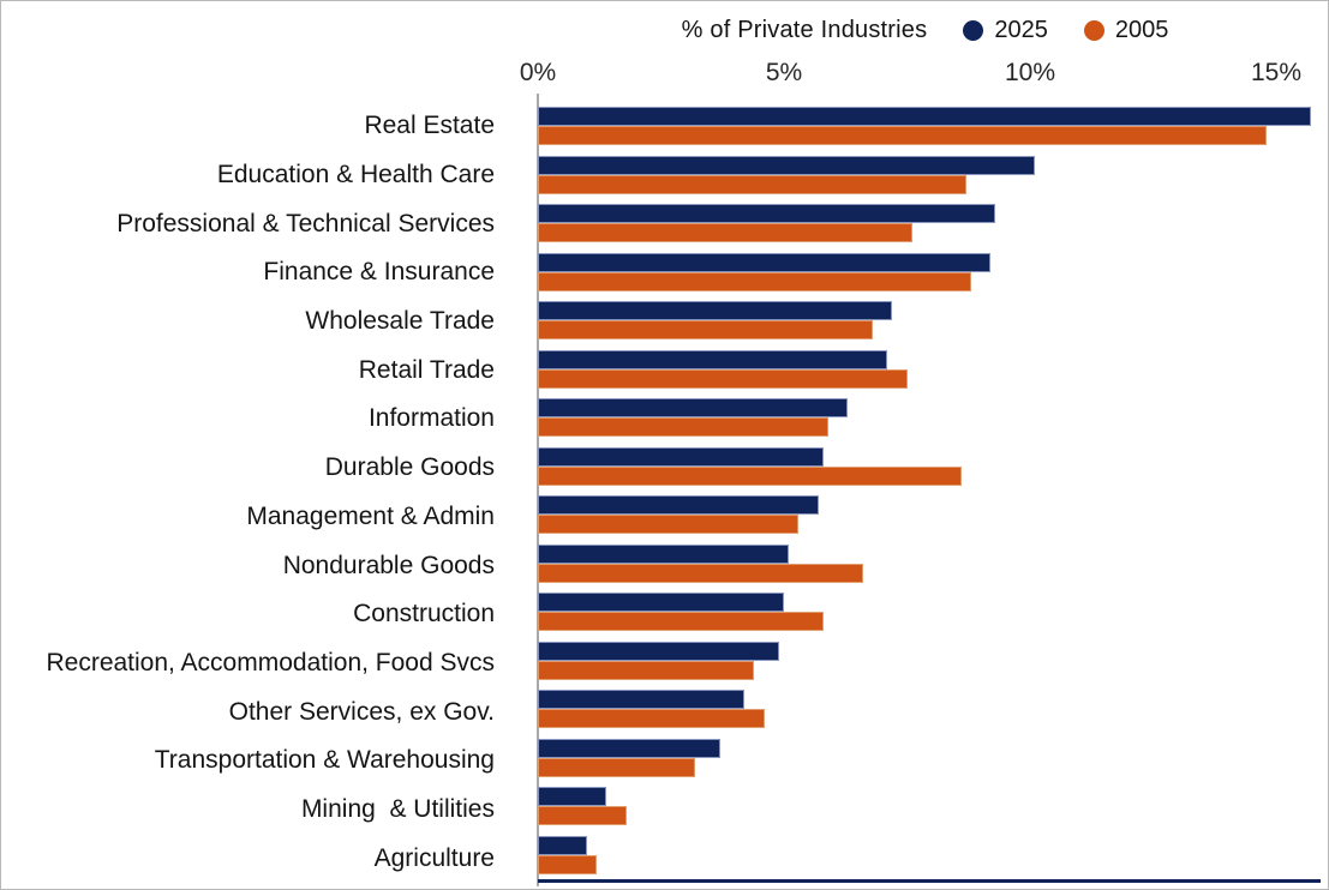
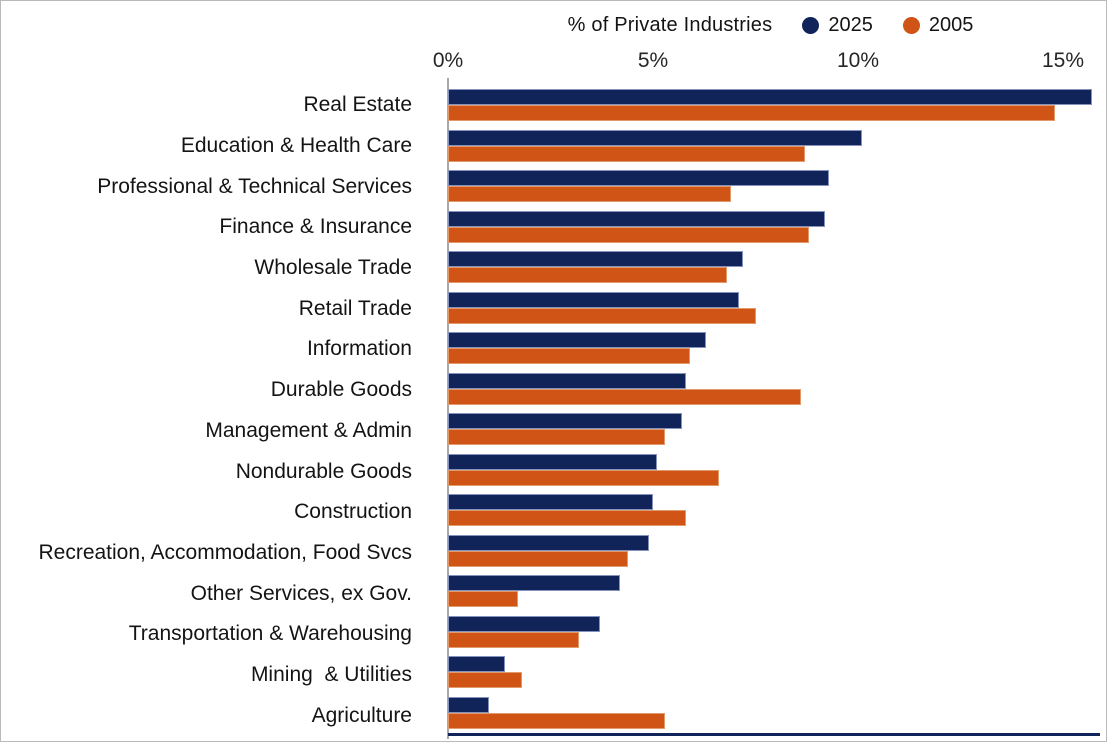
2005/Professional & Technical Services: 7.6% -> 6.9%
2005/Other Services, ex Gov.: 4.6% -> 1.7%
2005/Agriculture: 1.2% -> 5.3%
